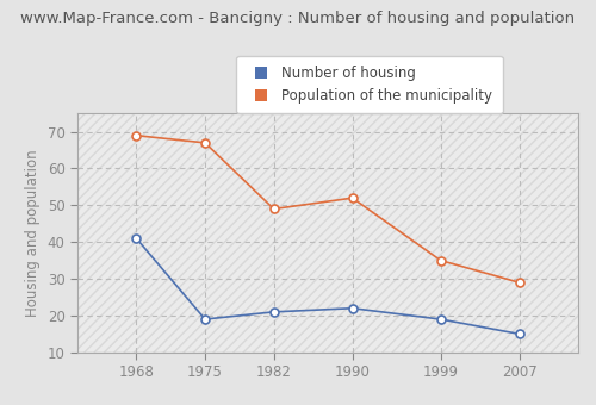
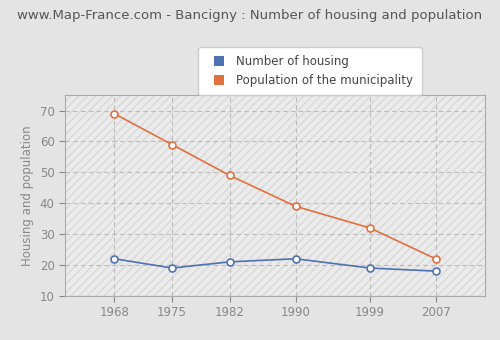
Number of housing/1968: 41 -> 22
Population of the municipality/1975: 67 -> 59
Population of the municipality/1990: 52 -> 39
Population of the municipality/1999: 35 -> 32
Number of housing/2007: 15 -> 18
Population of the municipality/2007: 29 -> 22
